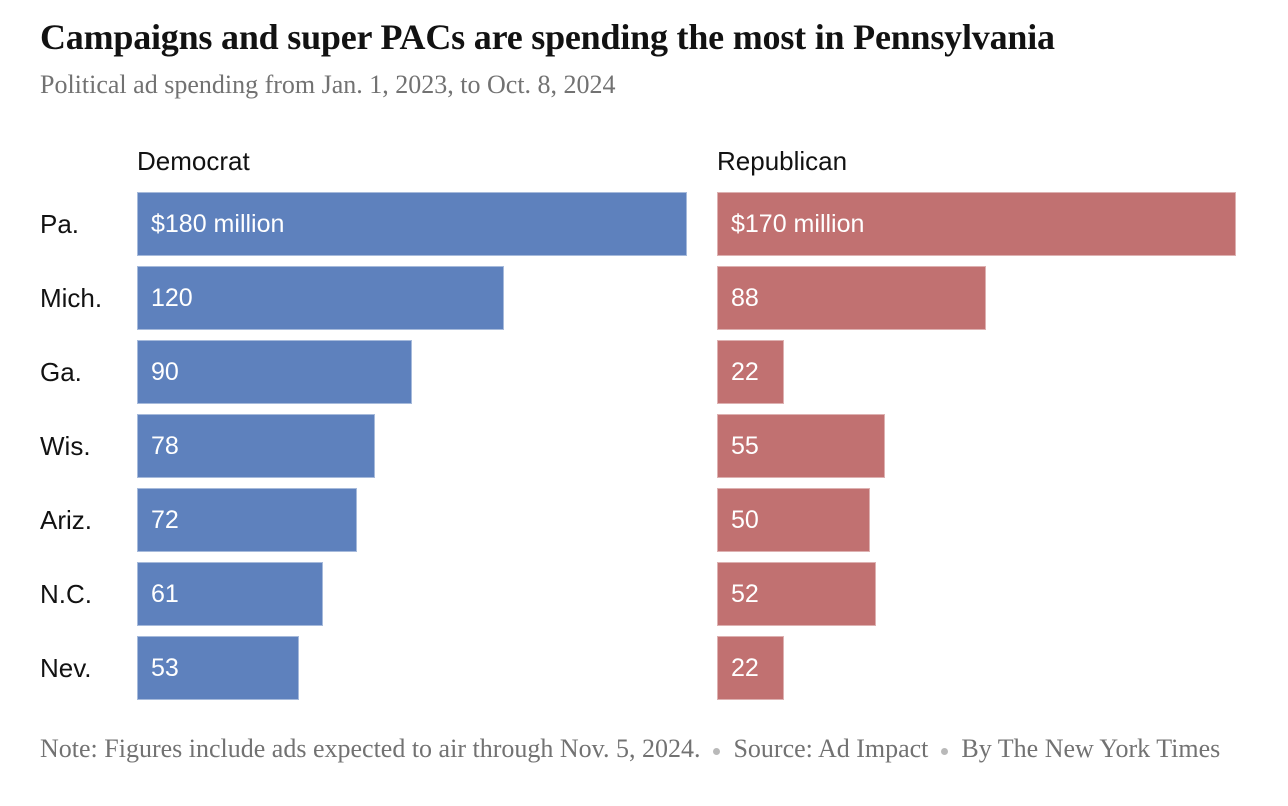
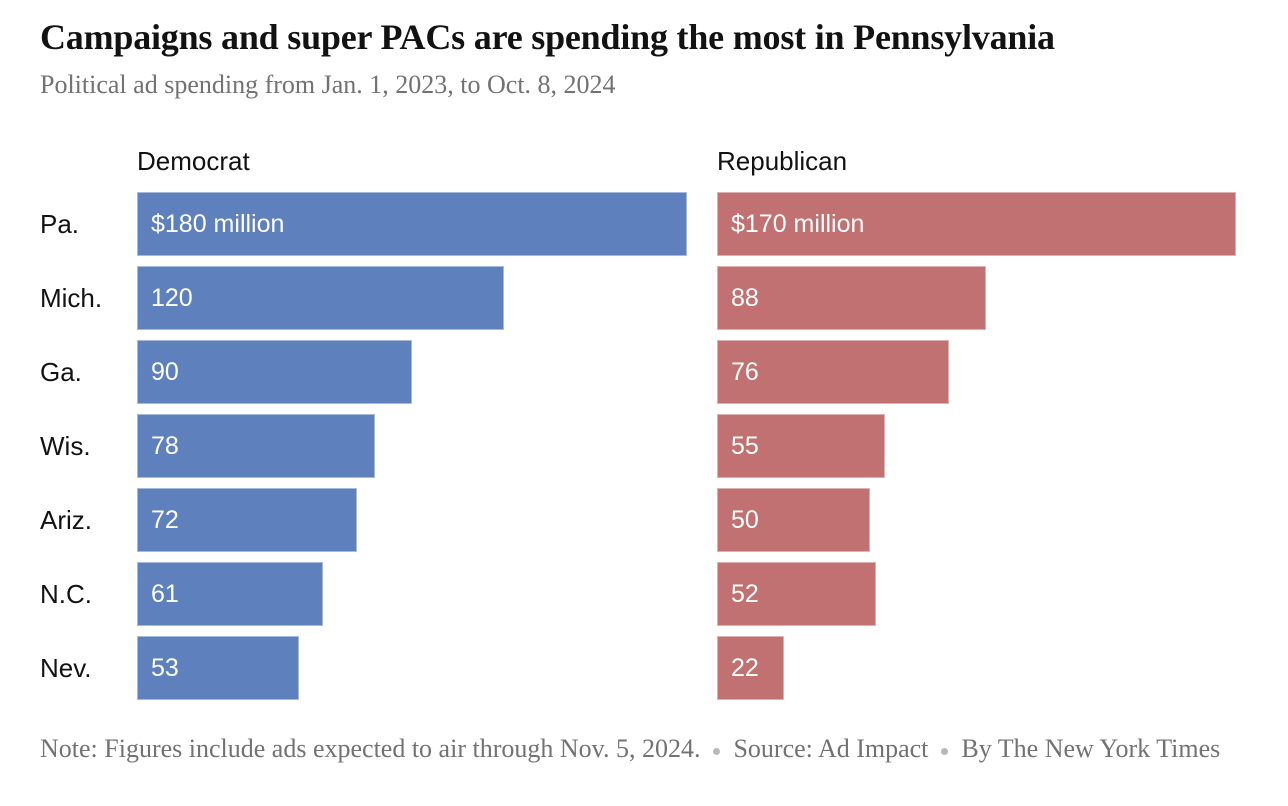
Republican/Ga.: 22 -> 76
